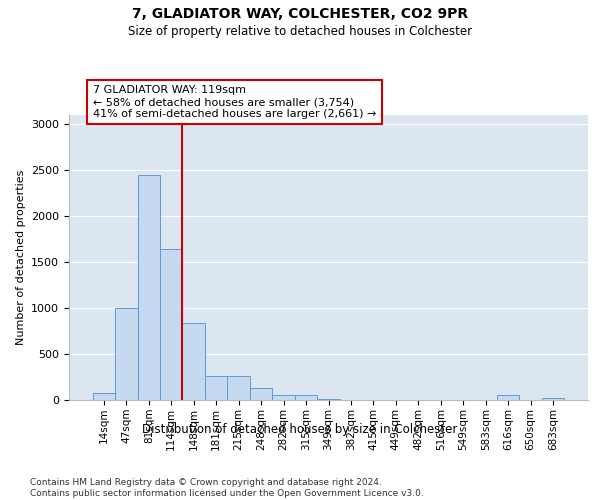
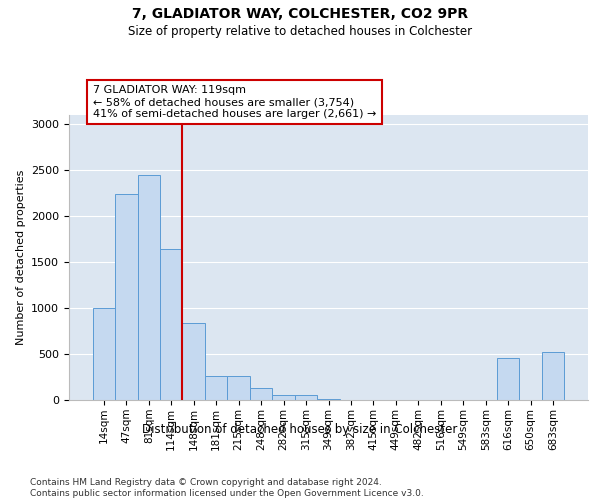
14sqm: 80 -> 1000
47sqm: 1000 -> 2240
616sqm: 50 -> 460
683sqm: 20 -> 520
